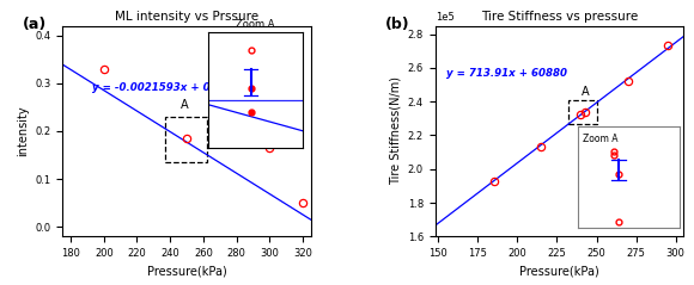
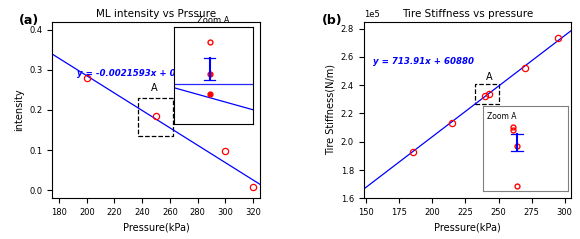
ML intensity vs Prssure/200: 0.330 -> 0.280
ML intensity vs Prssure/300: 0.165 -> 0.098
ML intensity vs Prssure/320: 0.050 -> 0.008
